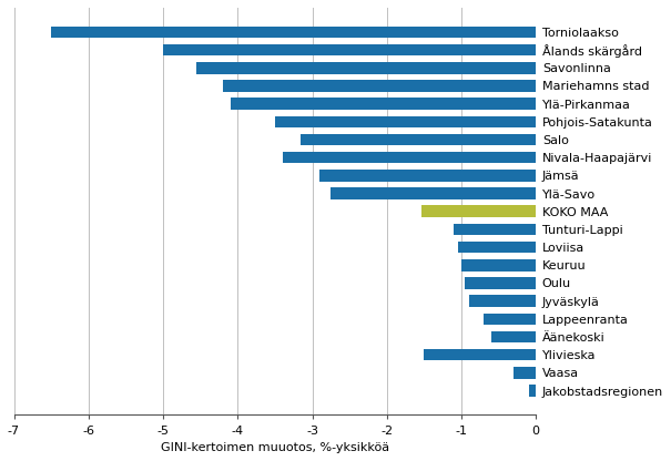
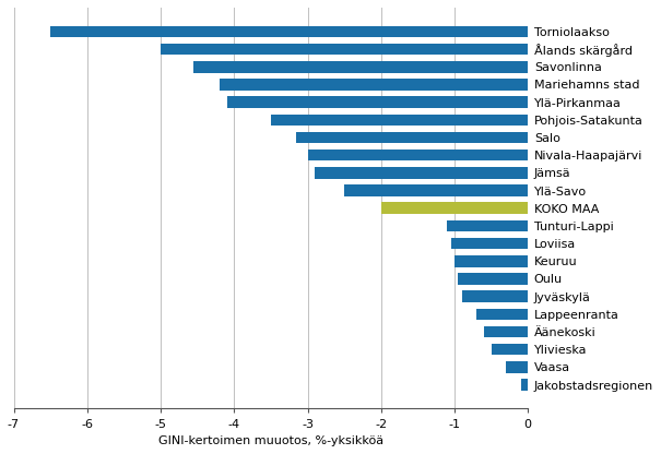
Nivala-Haapajärvi: -3.40 -> -3.00
Ylä-Savo: -2.76 -> -2.50
KOKO MAA: -1.54 -> -2.00
Ylivieska: -1.50 -> -0.50
